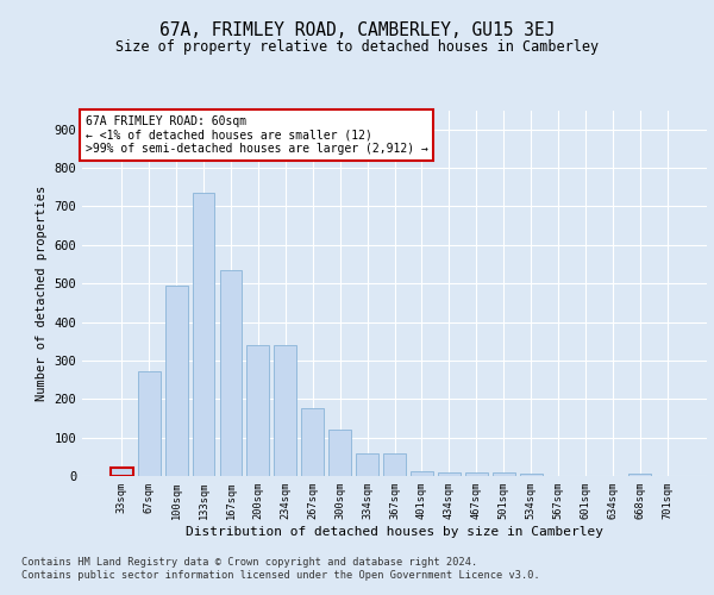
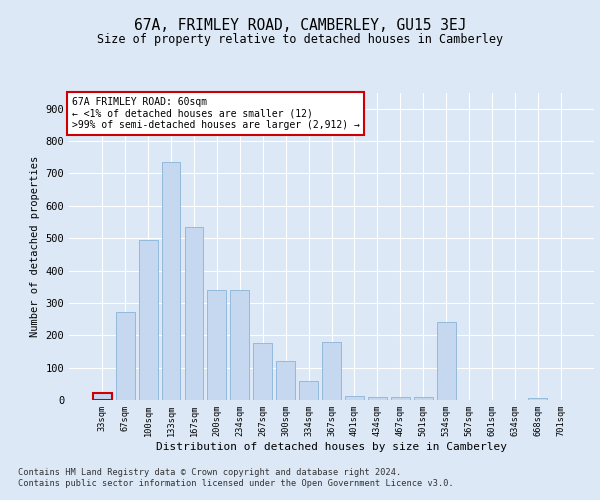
367sqm: 60 -> 180
534sqm: 5 -> 240
